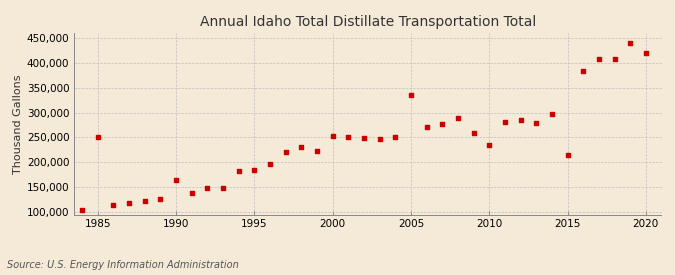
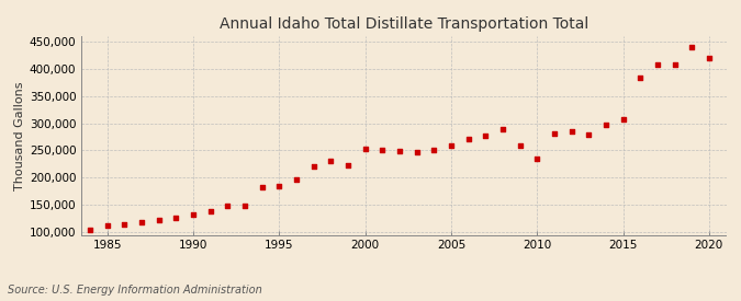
1985: 250,000 -> 113,000
1990: 165,000 -> 133,000
2005: 335,000 -> 258,000
2015: 215,000 -> 308,000
